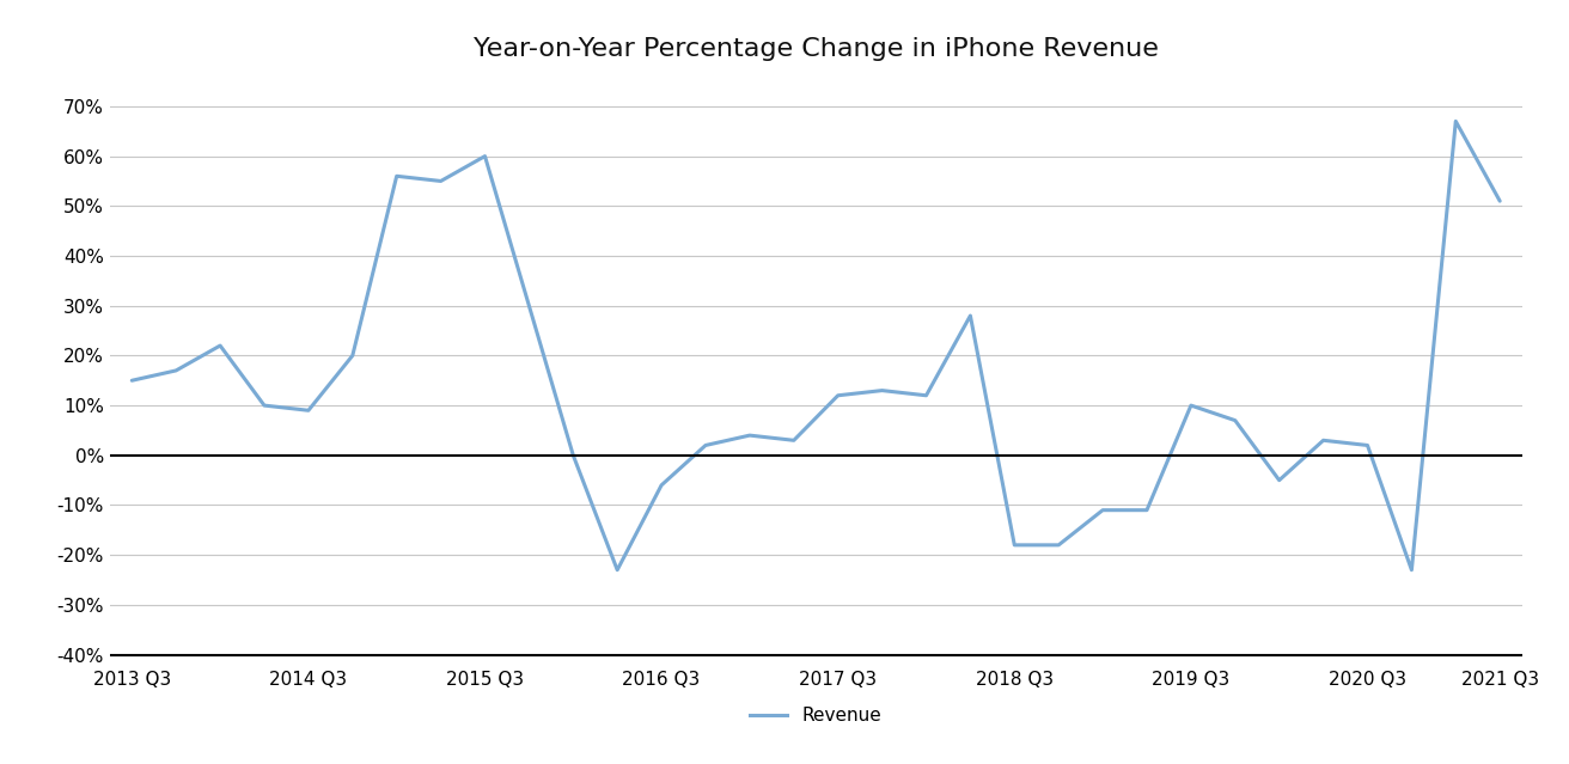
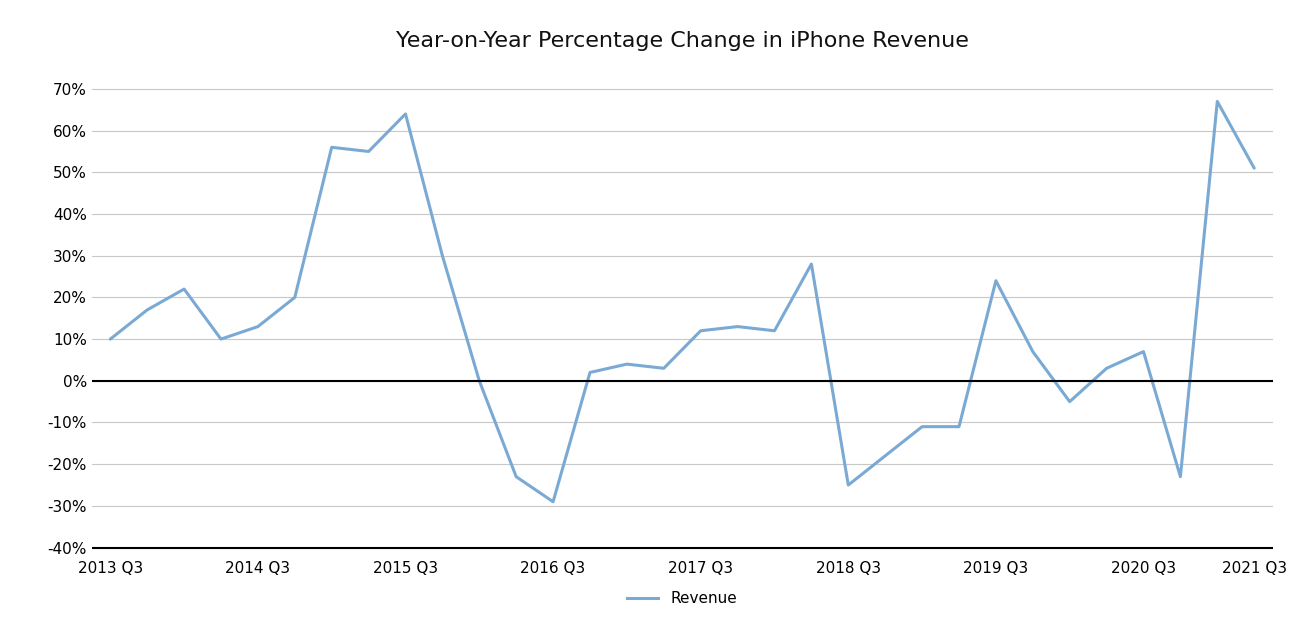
2013 Q3: 15% -> 10%
2014 Q3: 9% -> 13%
2015 Q3: 60% -> 64%
2016 Q3: -6% -> -29%
2018 Q3: -18% -> -25%
2019 Q3: 10% -> 24%
2020 Q3: 2% -> 7%
